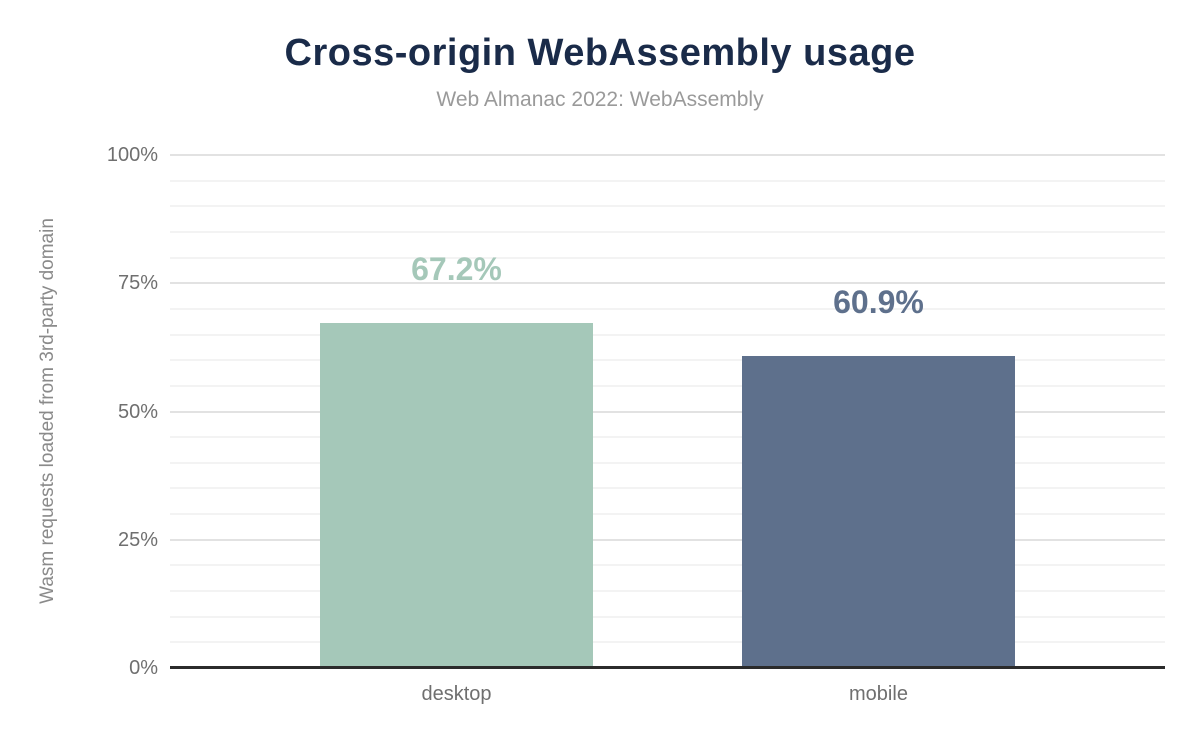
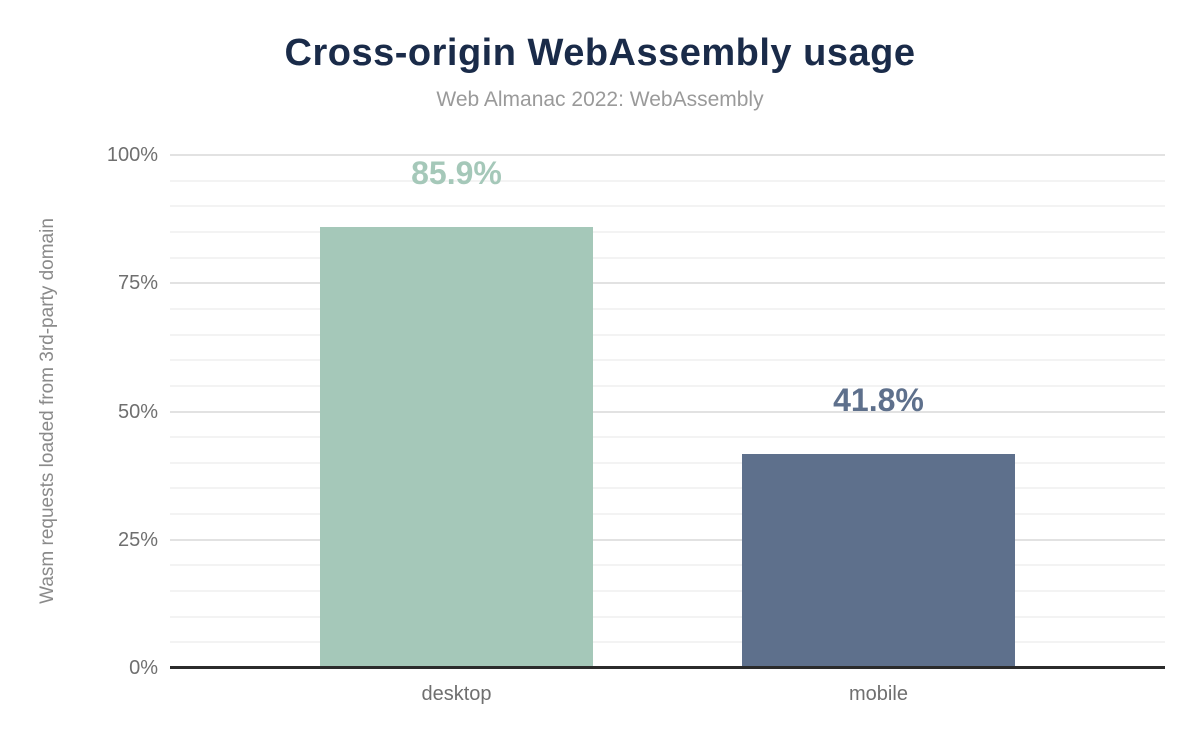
desktop: 67.2% -> 85.9%
mobile: 60.9% -> 41.8%
